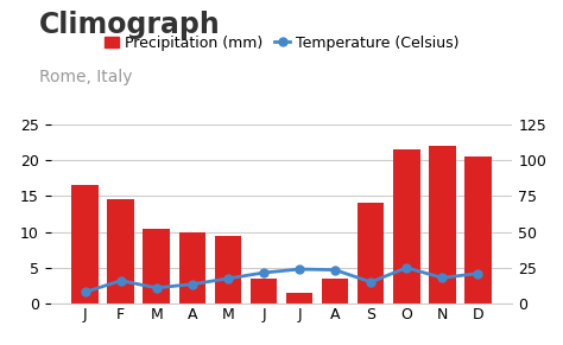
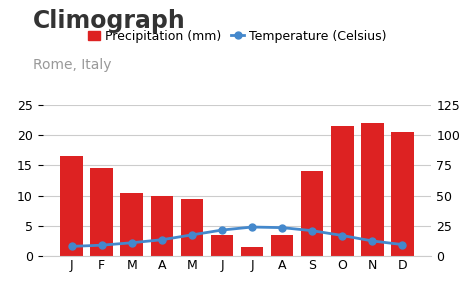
Temperature (Celsius)/F: 16 -> 9
Temperature (Celsius)/S: 15 -> 21
Temperature (Celsius)/O: 25 -> 17
Temperature (Celsius)/N: 18 -> 12
Temperature (Celsius)/D: 21 -> 10
